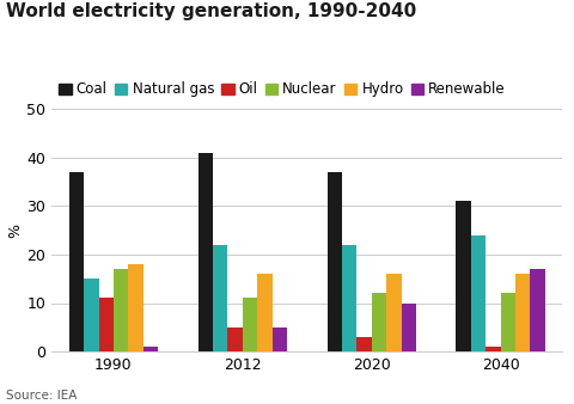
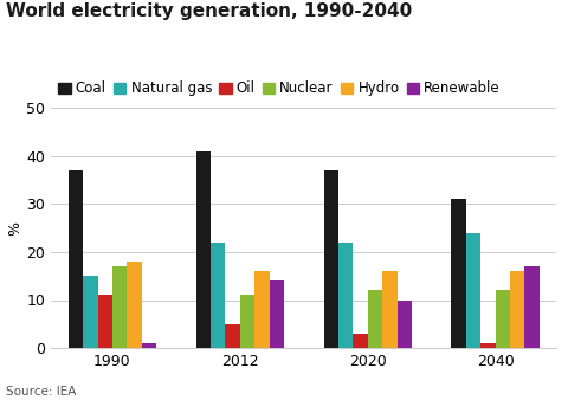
Renewable/2012: 5 -> 14
